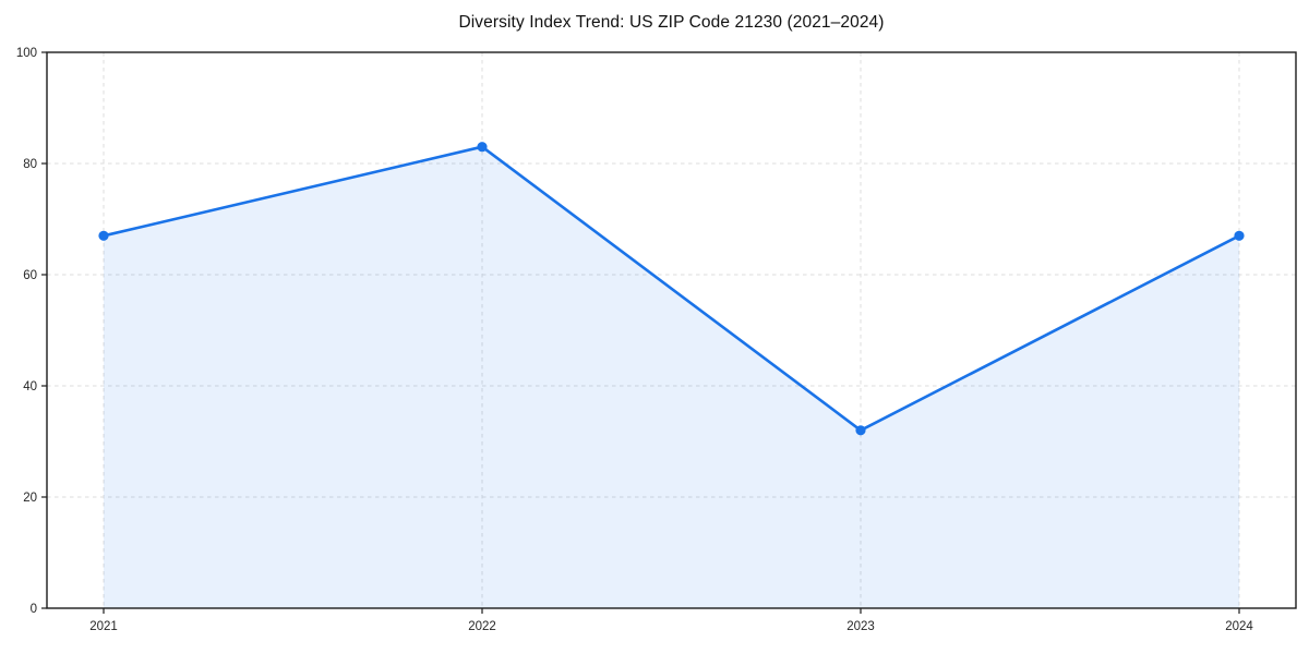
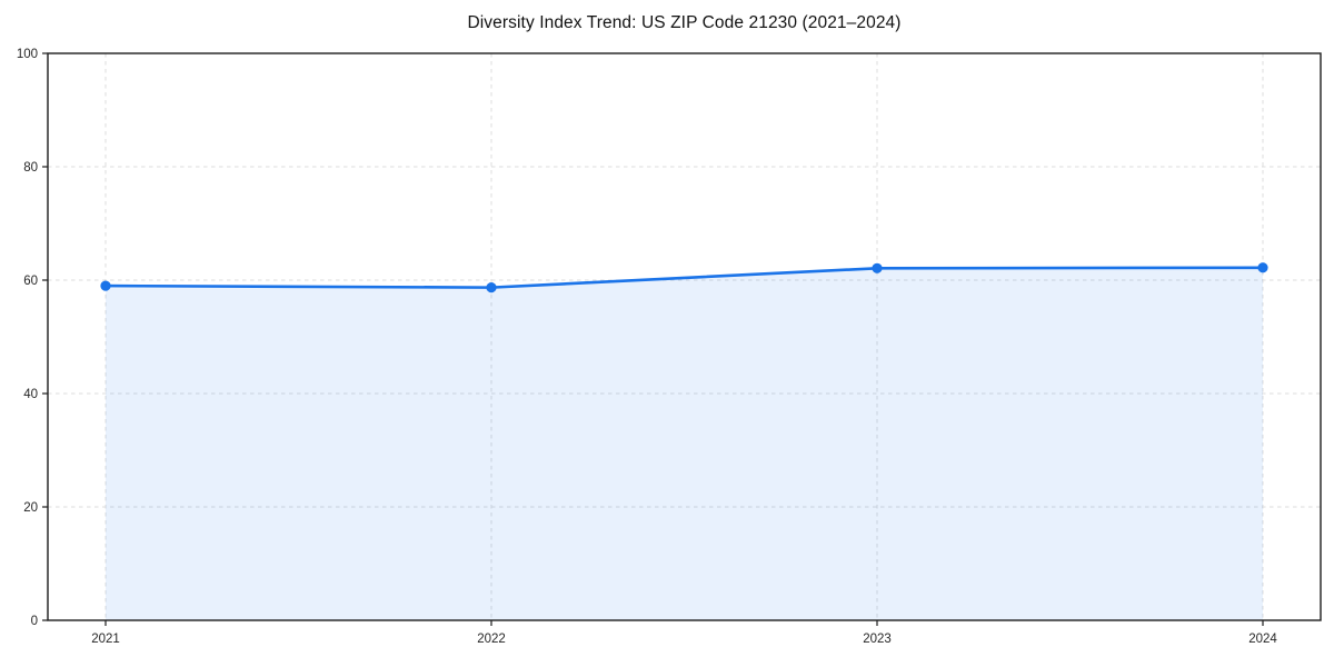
2021: 67 -> 59
2022: 83 -> 59
2023: 32 -> 62
2024: 67 -> 62
